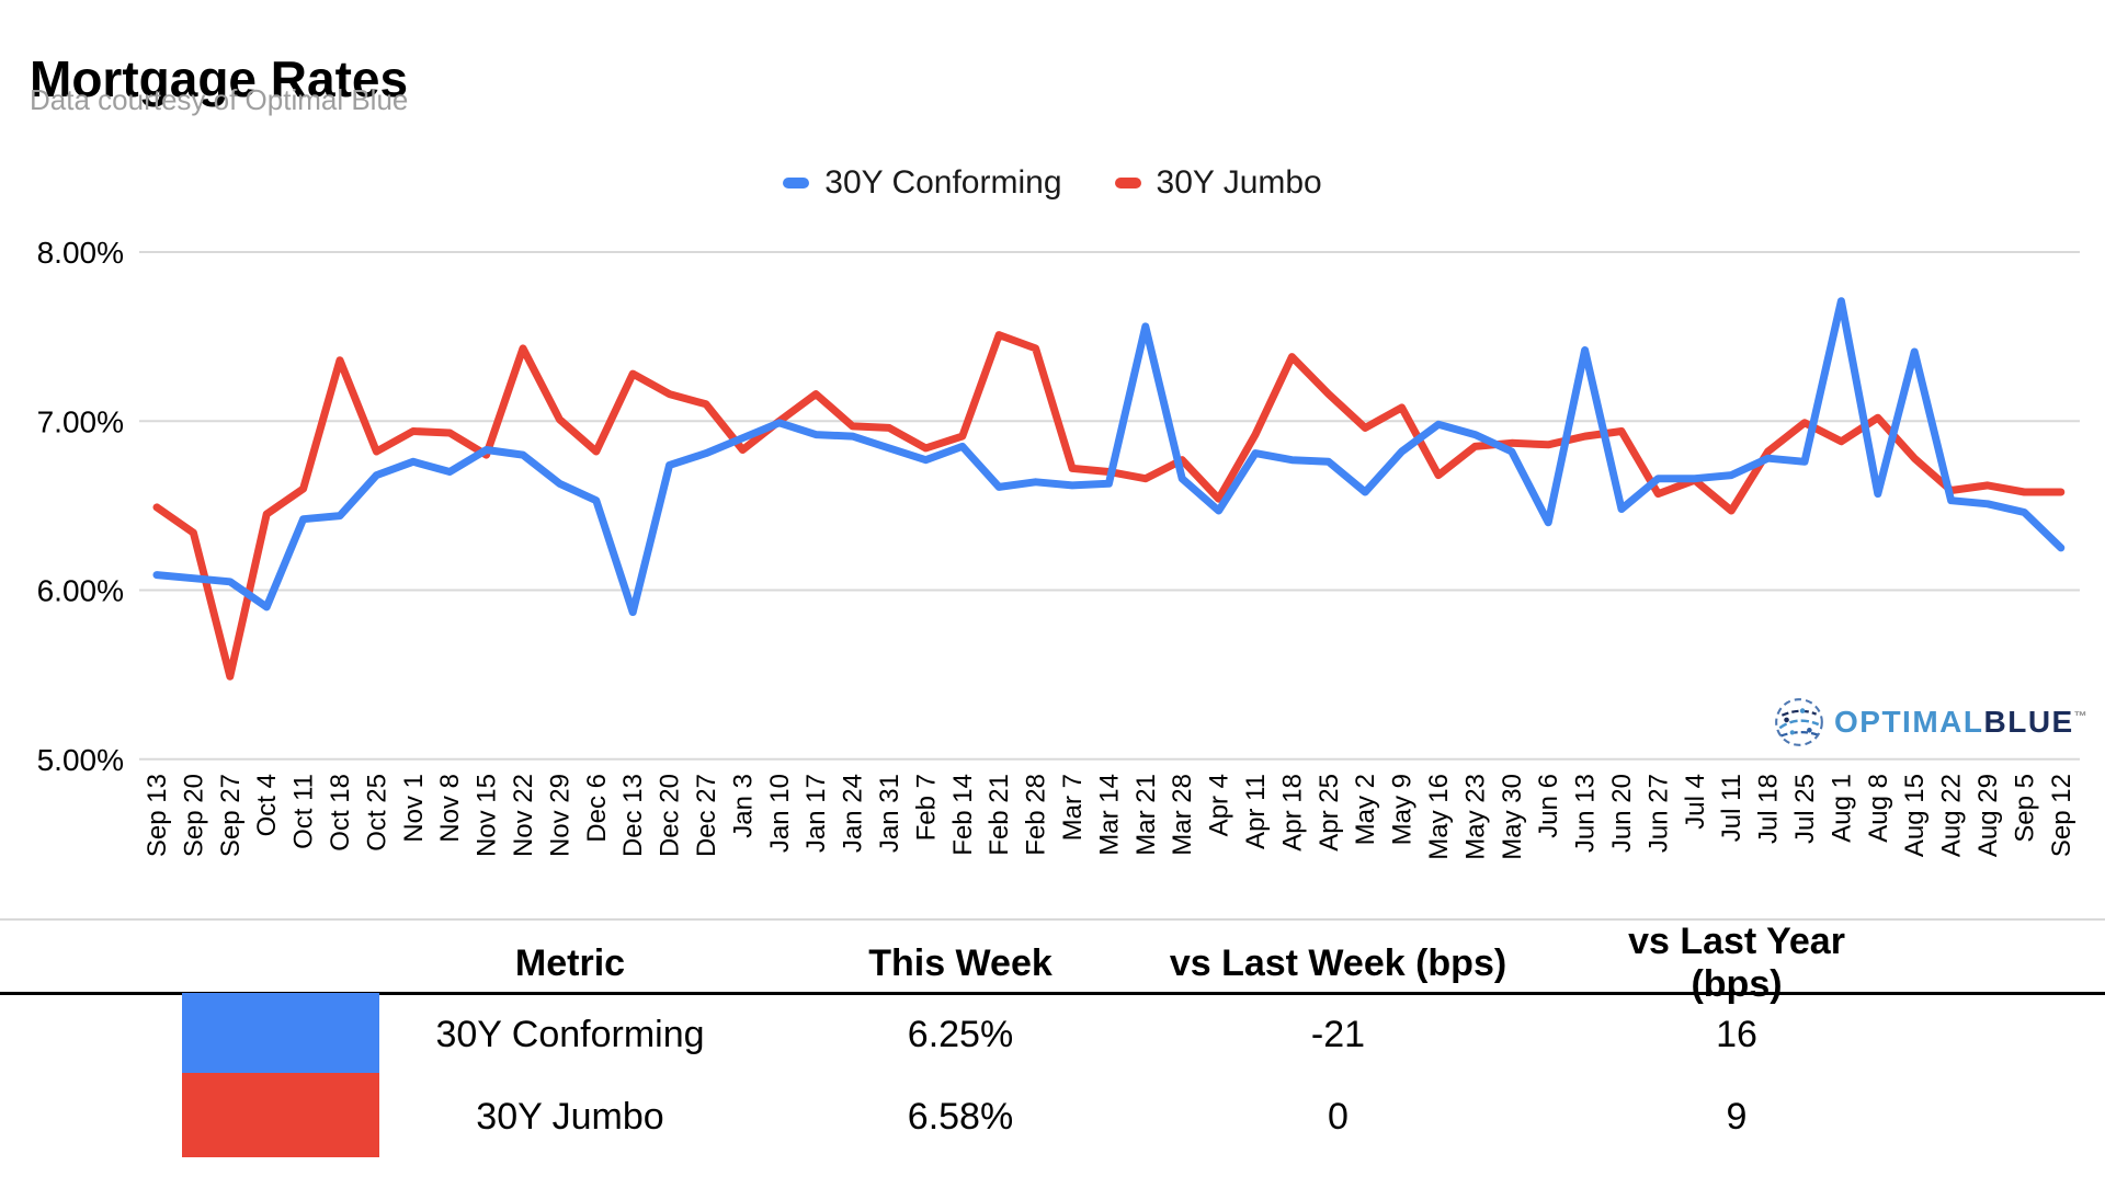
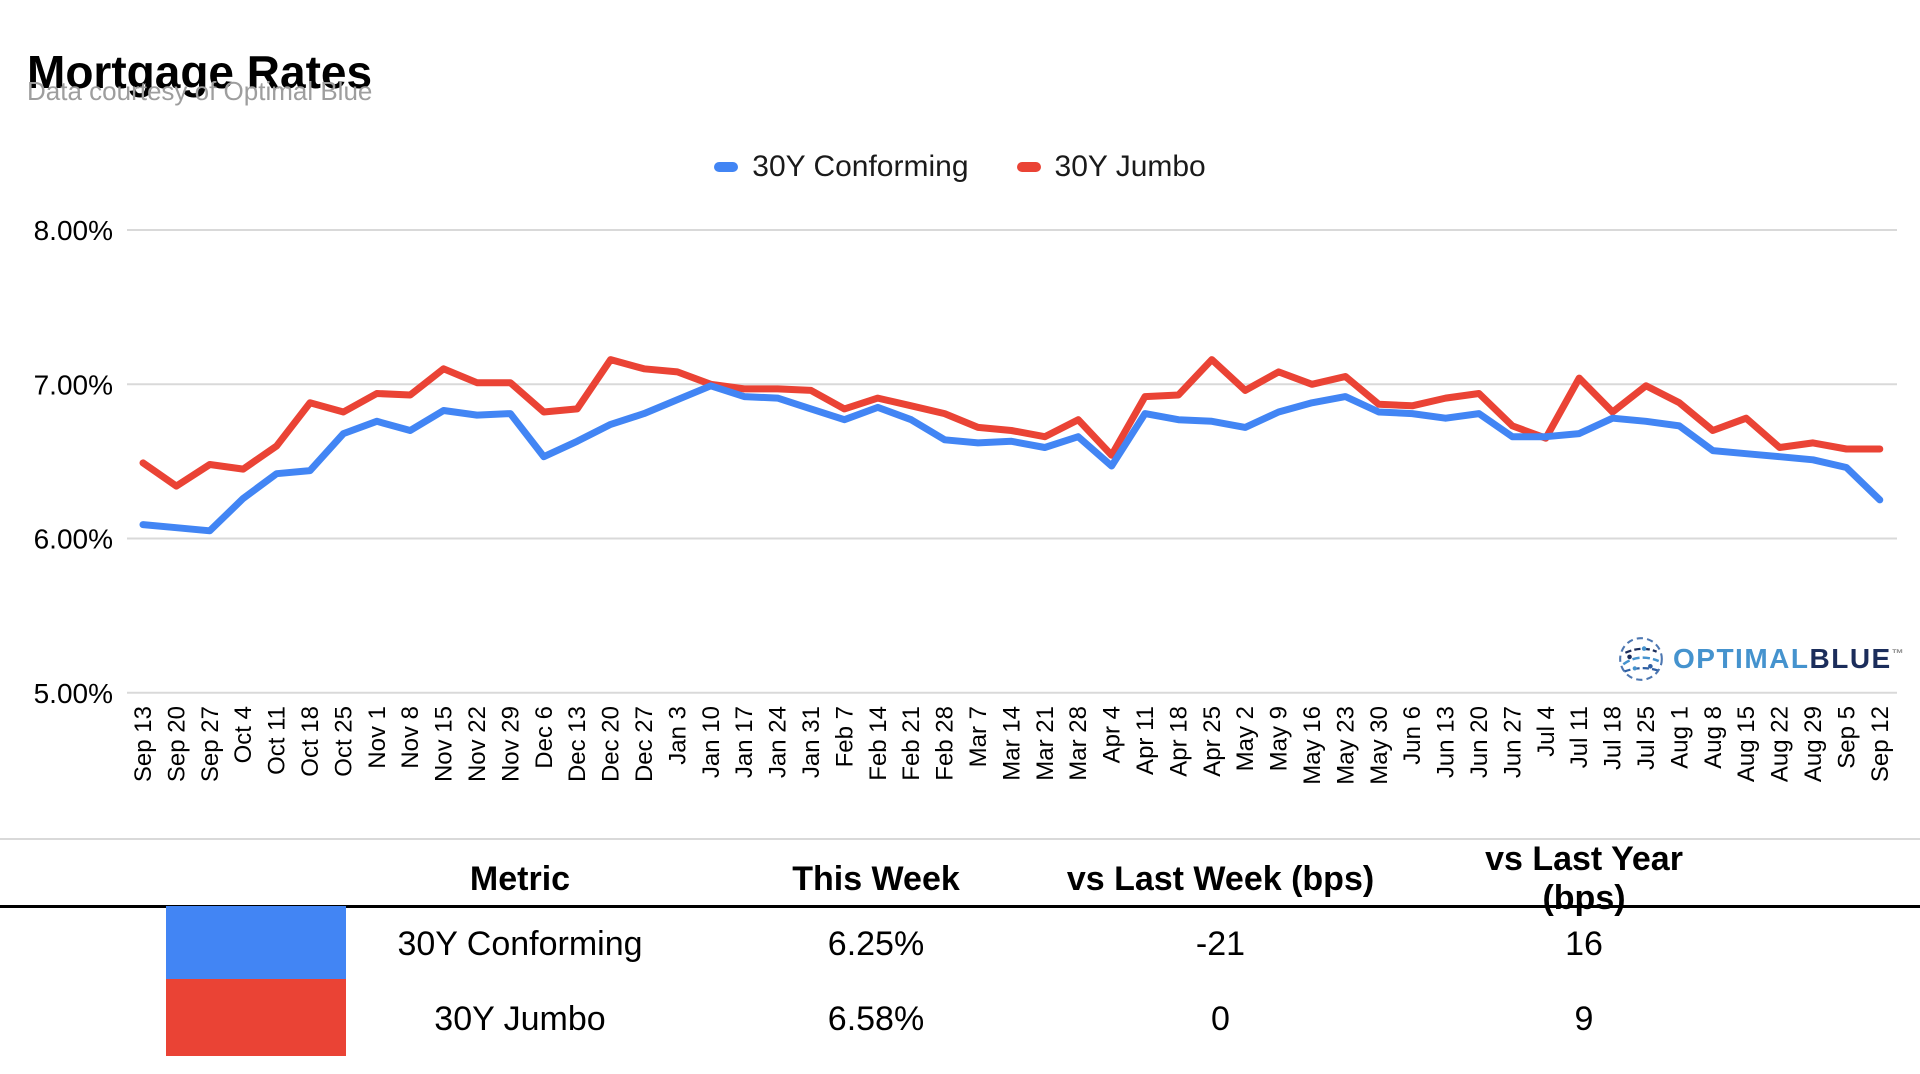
30Y Jumbo/Sep 27: 5.49% -> 6.48%
30Y Conforming/Oct 4: 5.90% -> 6.26%
30Y Jumbo/Oct 18: 7.36% -> 6.88%
30Y Jumbo/Nov 15: 6.80% -> 7.10%
30Y Jumbo/Nov 22: 7.43% -> 7.01%
30Y Conforming/Nov 29: 6.63% -> 6.81%
30Y Conforming/Dec 13: 5.87% -> 6.63%
30Y Jumbo/Dec 13: 7.28% -> 6.84%
30Y Jumbo/Jan 3: 6.83% -> 7.08%
30Y Jumbo/Jan 17: 7.16% -> 6.97%
30Y Conforming/Feb 21: 6.61% -> 6.77%
30Y Jumbo/Feb 21: 7.51% -> 6.86%
30Y Jumbo/Feb 28: 7.43% -> 6.81%
30Y Conforming/Mar 21: 7.56% -> 6.59%
30Y Jumbo/Apr 18: 7.38% -> 6.93%
30Y Conforming/May 2: 6.58% -> 6.72%
30Y Conforming/May 16: 6.98% -> 6.88%
30Y Jumbo/May 16: 6.68% -> 7.00%
30Y Jumbo/May 23: 6.85% -> 7.05%
30Y Conforming/Jun 6: 6.40% -> 6.81%
30Y Conforming/Jun 13: 7.42% -> 6.78%
30Y Conforming/Jun 20: 6.48% -> 6.81%
30Y Jumbo/Jun 27: 6.57% -> 6.73%
30Y Jumbo/Jul 11: 6.47% -> 7.04%
30Y Conforming/Aug 1: 7.71% -> 6.73%
30Y Jumbo/Aug 8: 7.02% -> 6.70%
30Y Conforming/Aug 15: 7.41% -> 6.55%
